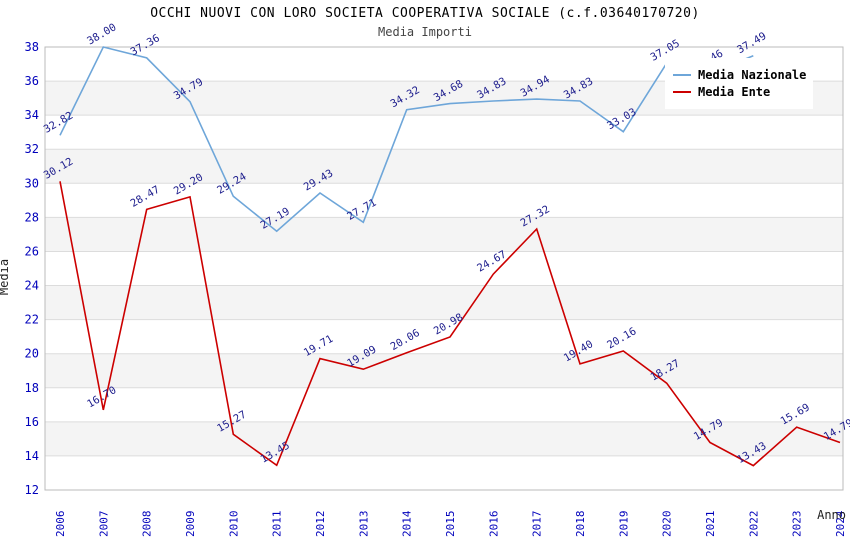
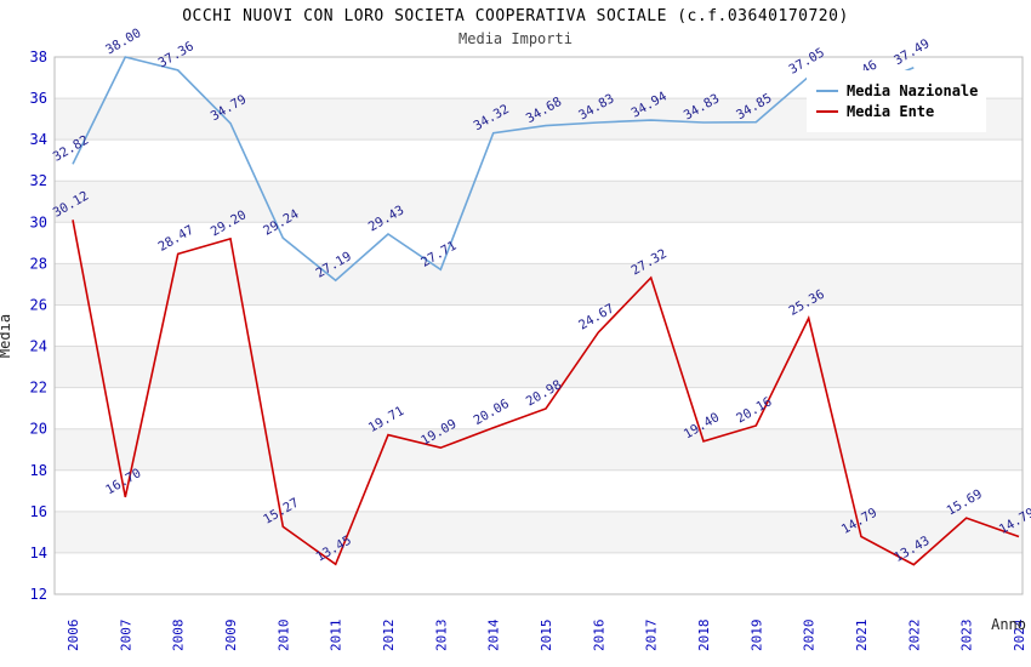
Media Nazionale/2019: 33.03 -> 34.85
Media Ente/2020: 18.27 -> 25.36
